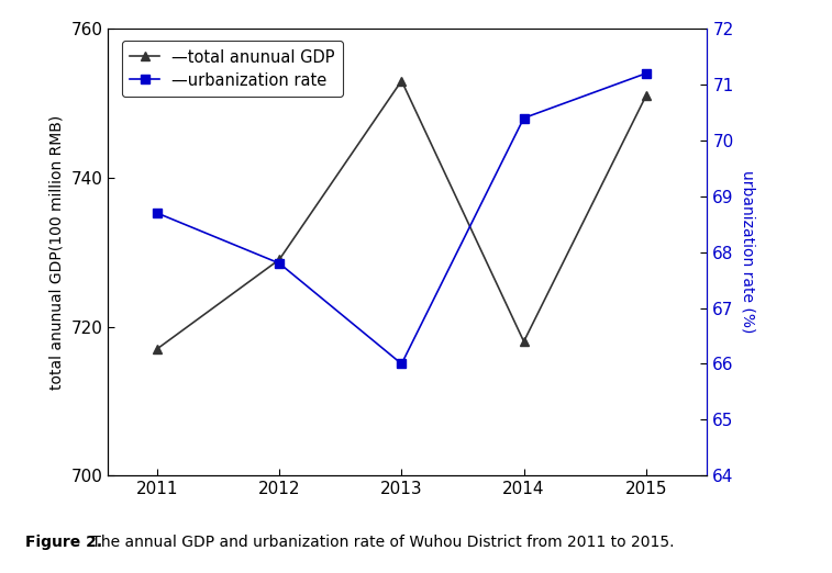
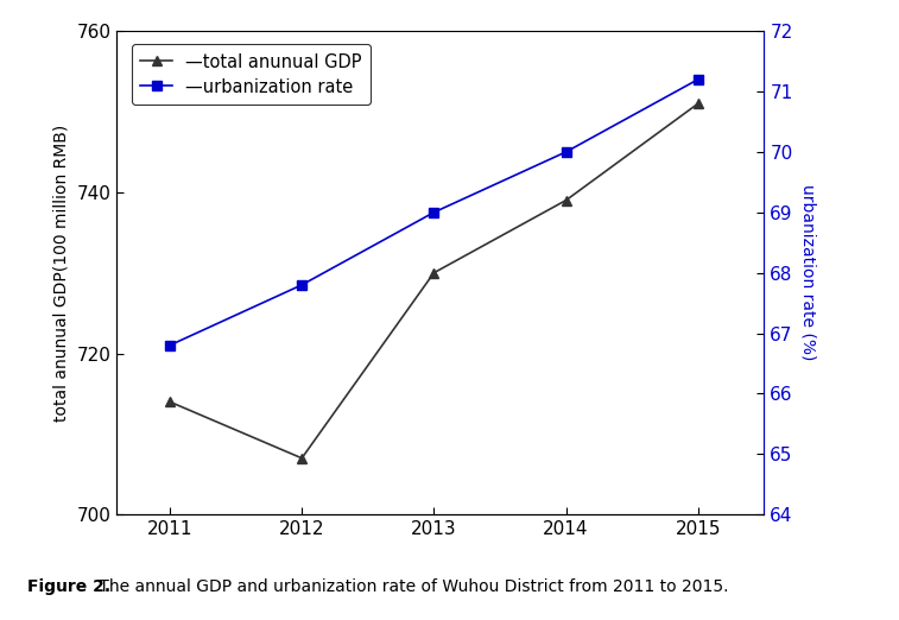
—total anunual GDP/2011: 717 -> 714
—urbanization rate/2011: 68.7 -> 66.8
—total anunual GDP/2012: 729 -> 707
—total anunual GDP/2013: 753 -> 730
—urbanization rate/2013: 66.0 -> 69.0
—total anunual GDP/2014: 718 -> 739
—urbanization rate/2014: 70.4 -> 70.0
